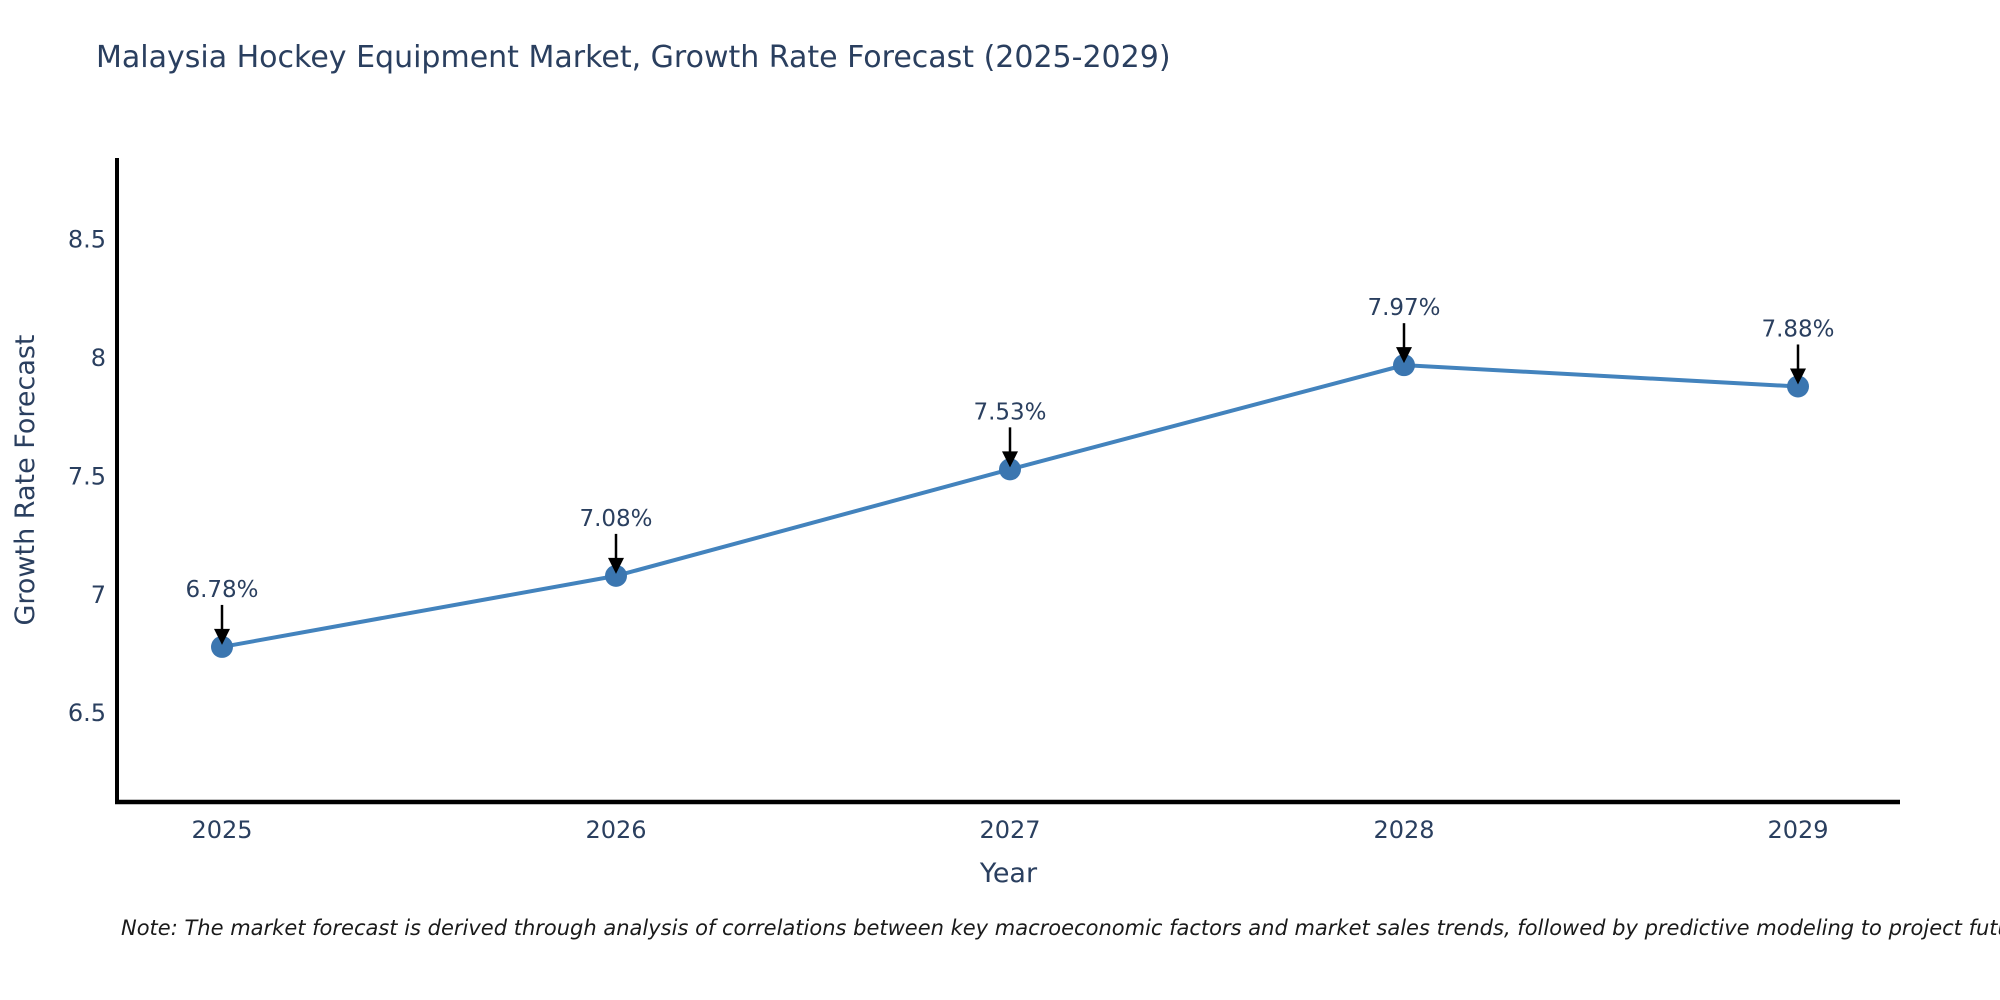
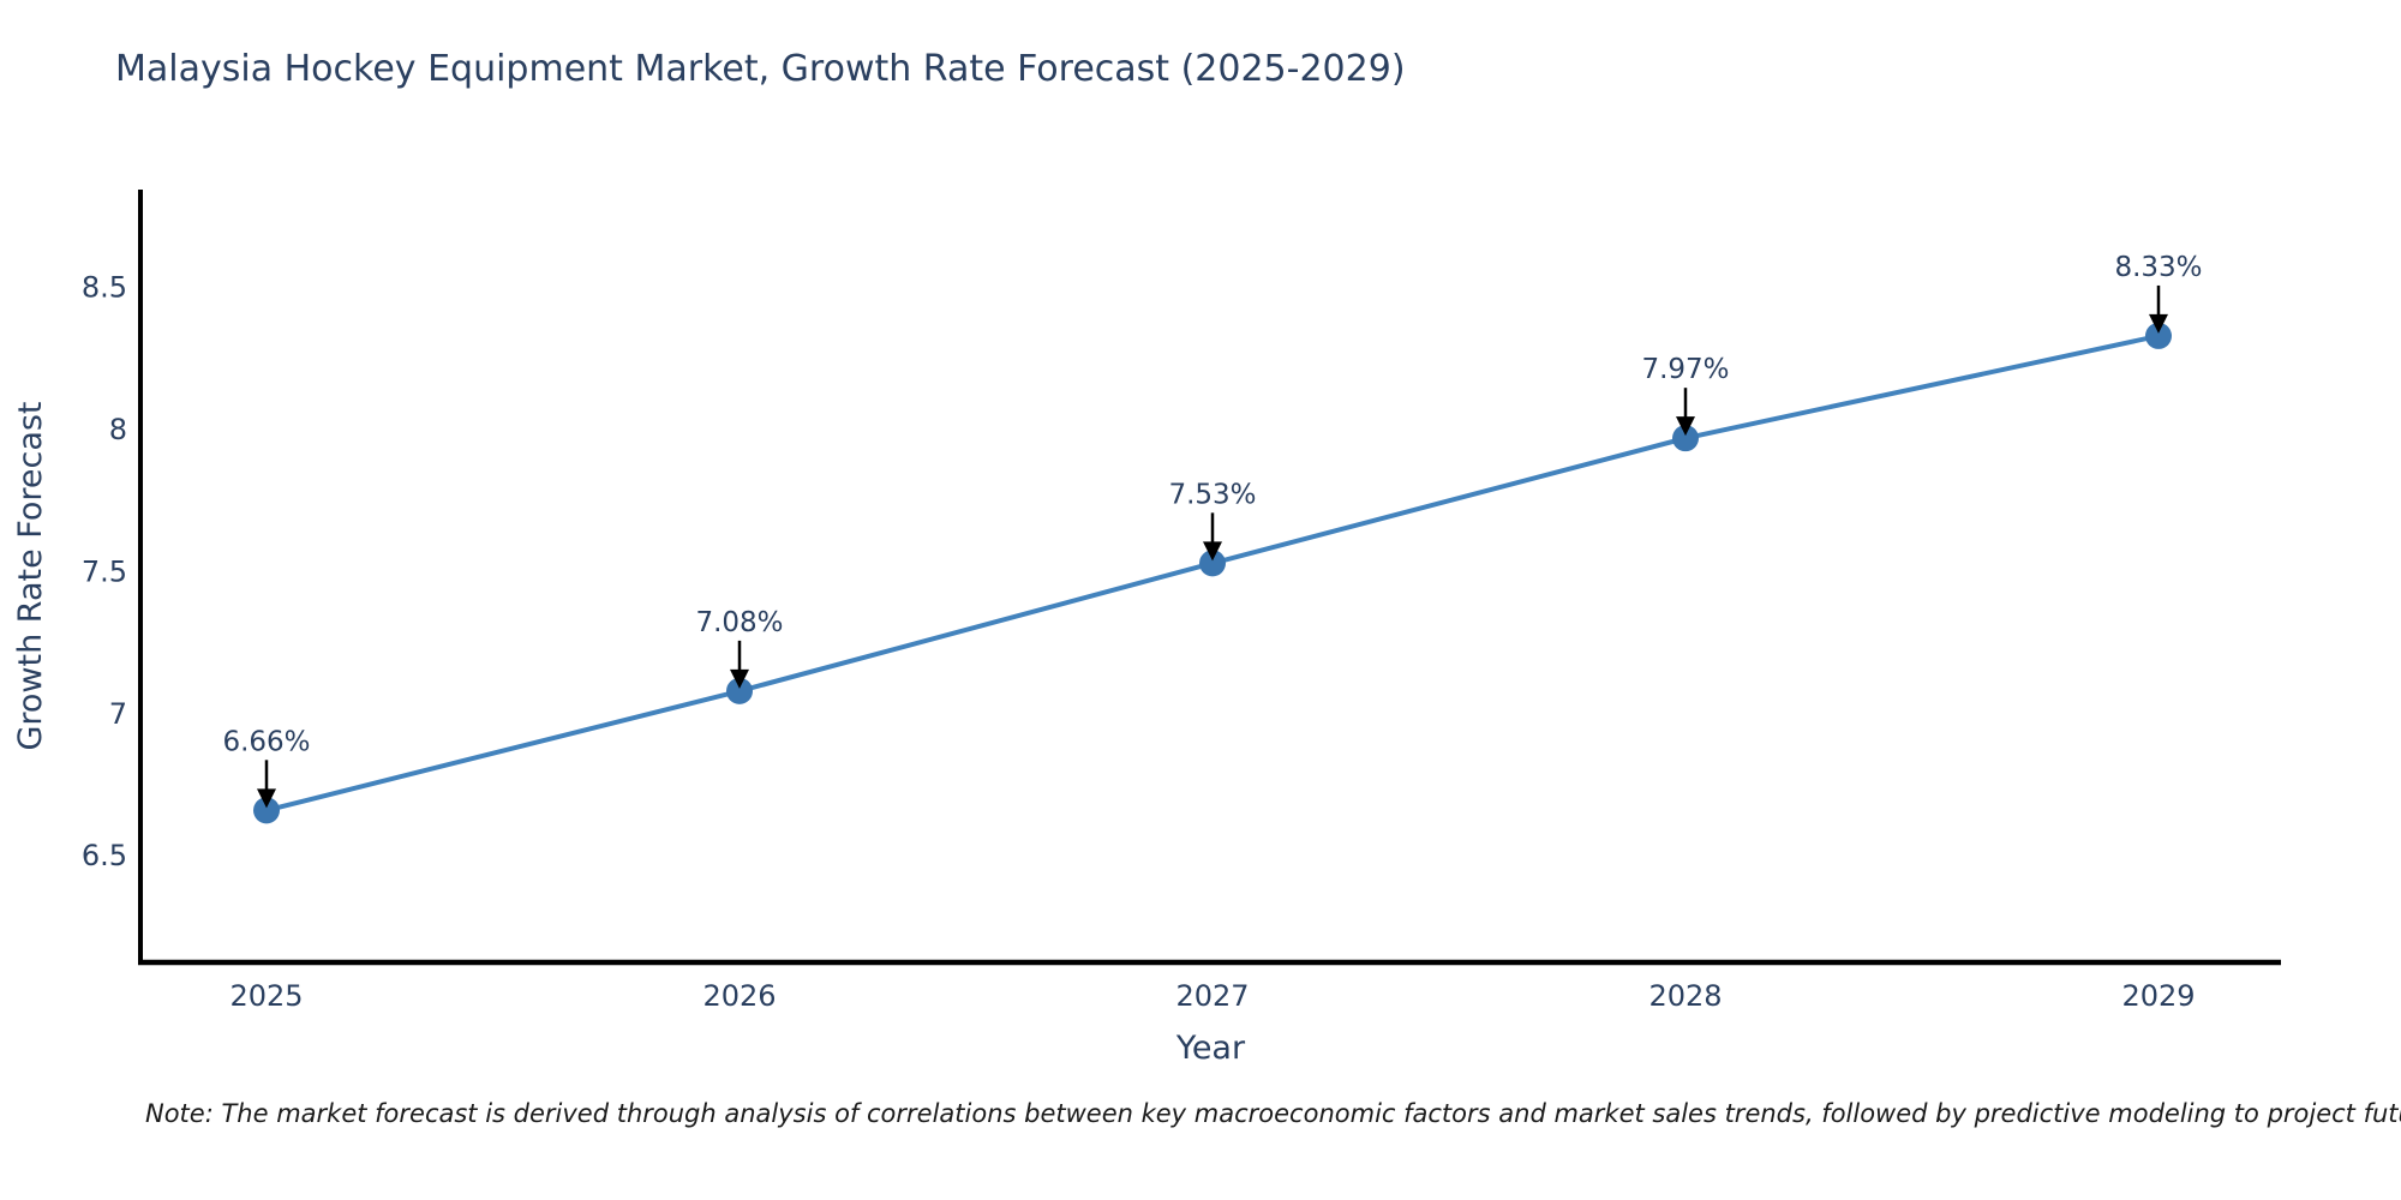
2025: 6.78% -> 6.66%
2029: 7.88% -> 8.33%
